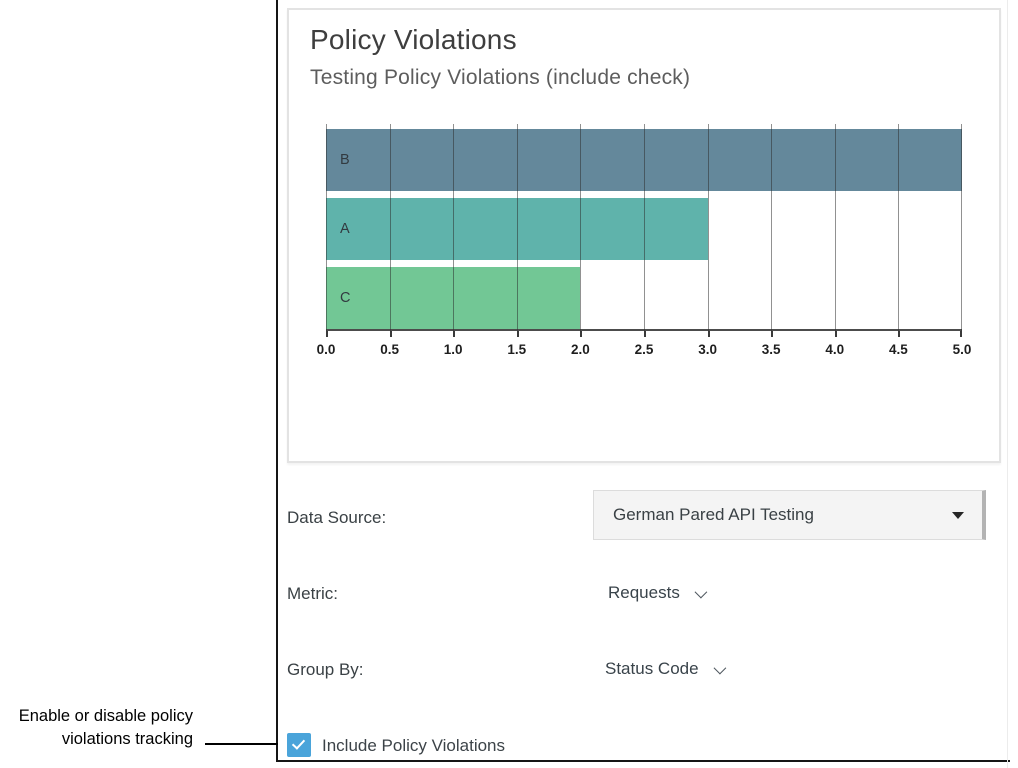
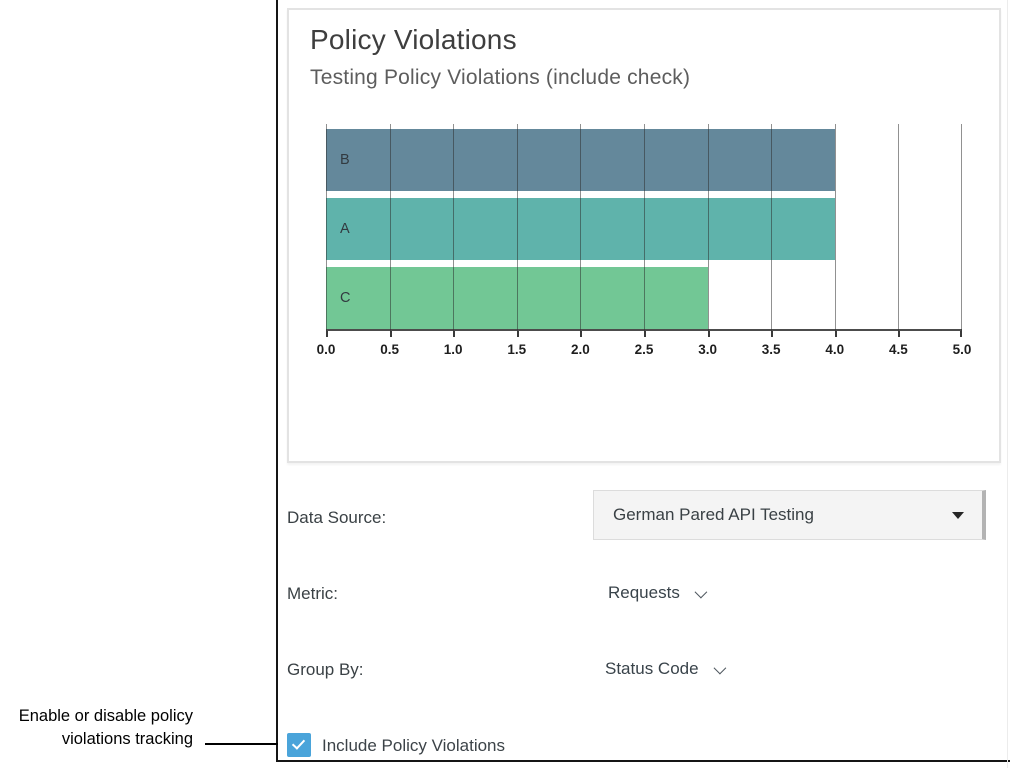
B: 5 -> 4
A: 3 -> 4
C: 2 -> 3
